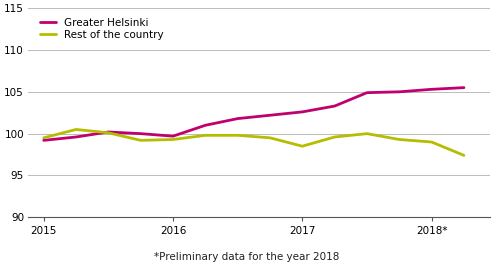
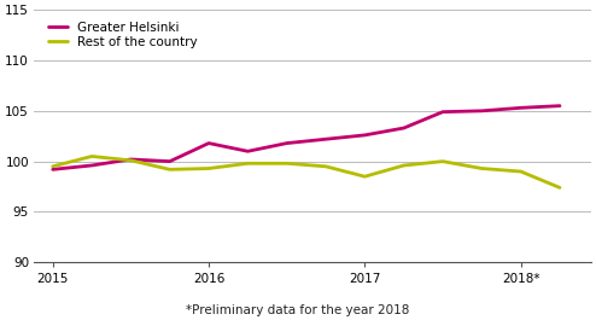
Greater Helsinki/2016: 99.7 -> 101.8
